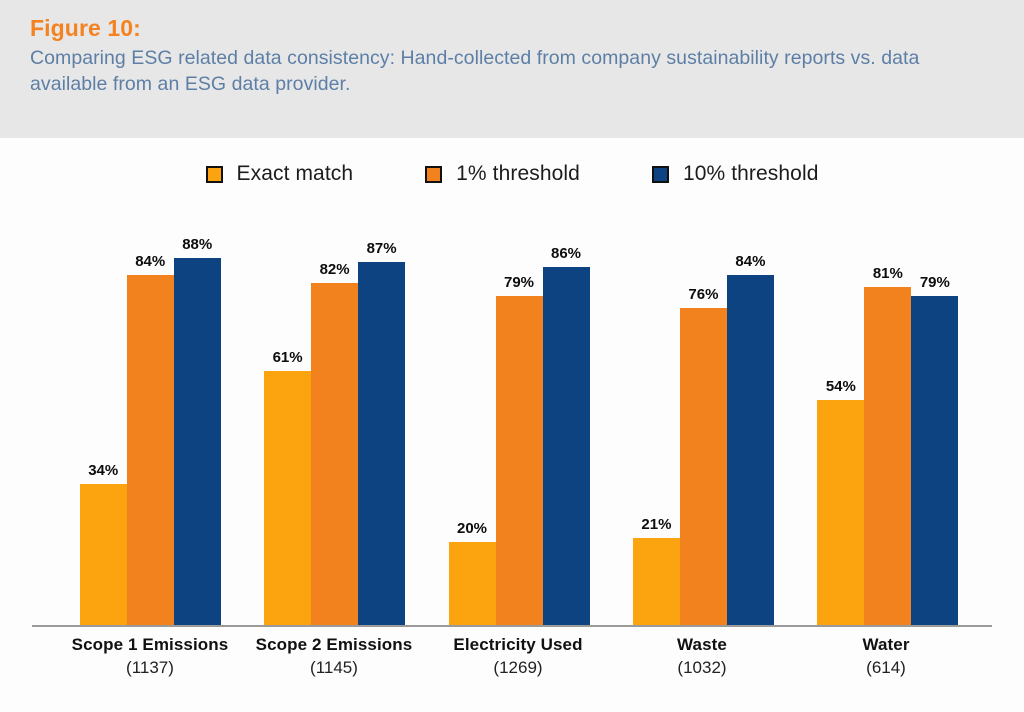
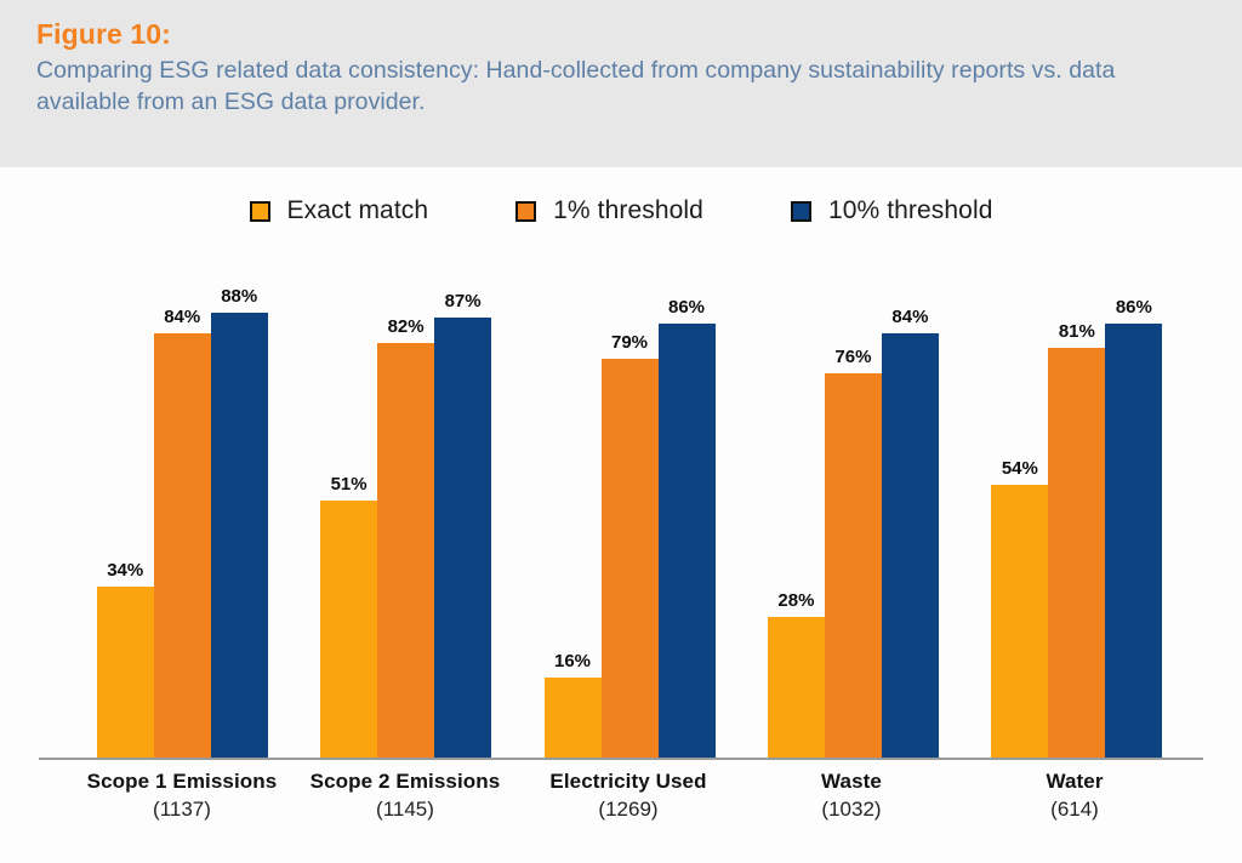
Exact match/Scope 2 Emissions: 61% -> 51%
Exact match/Electricity Used: 20% -> 16%
Exact match/Waste: 21% -> 28%
10% threshold/Water: 79% -> 86%
